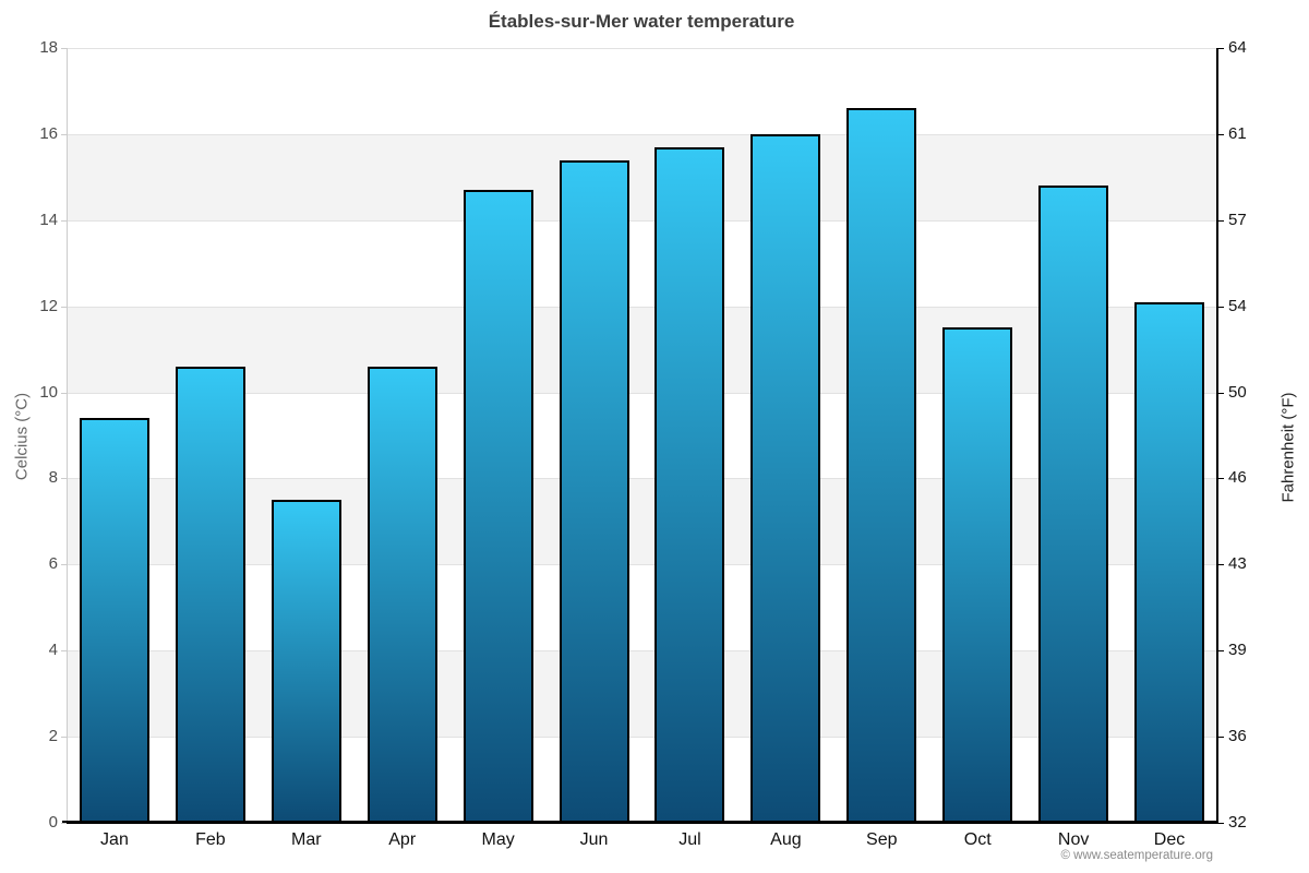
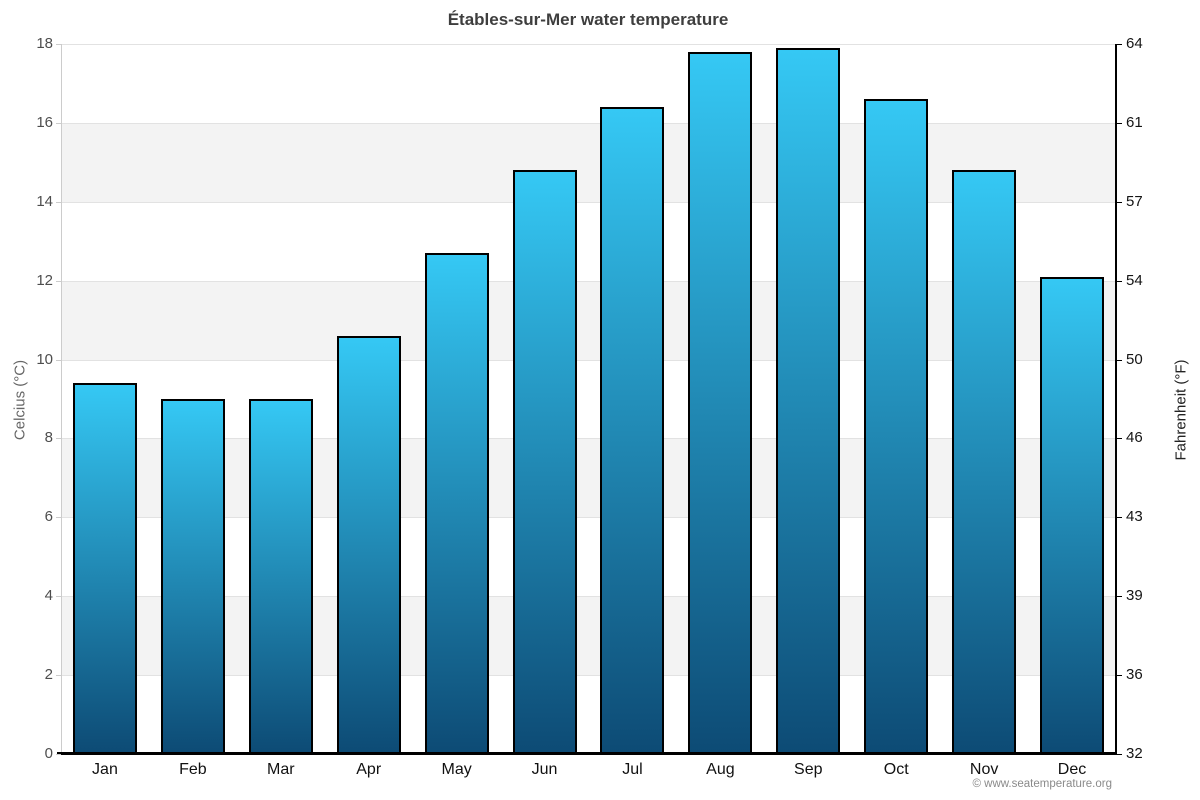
Feb: 10.6 -> 9.0
Mar: 7.5 -> 9.0
May: 14.7 -> 12.7
Jun: 15.4 -> 14.8
Jul: 15.7 -> 16.4
Aug: 16.0 -> 17.8
Sep: 16.6 -> 17.9
Oct: 11.5 -> 16.6
